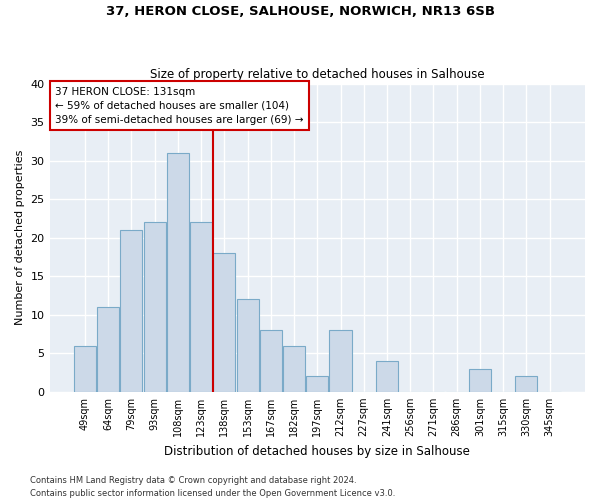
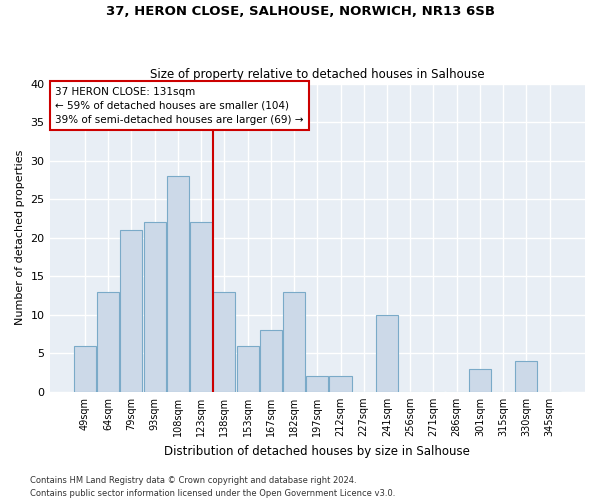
64sqm: 11 -> 13
108sqm: 31 -> 28
138sqm: 18 -> 13
153sqm: 12 -> 6
182sqm: 6 -> 13
212sqm: 8 -> 2
241sqm: 4 -> 10
330sqm: 2 -> 4
